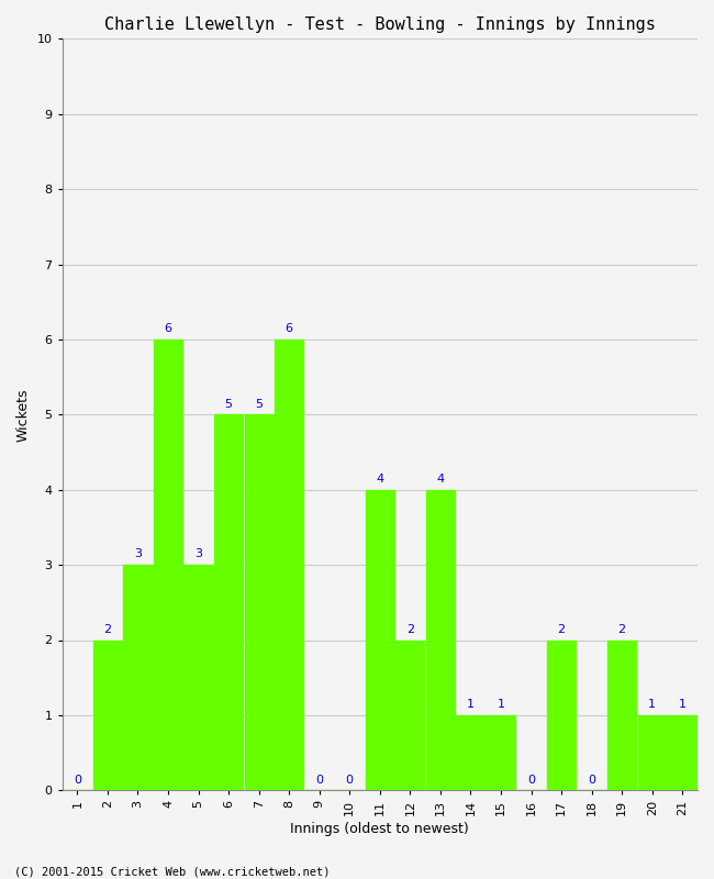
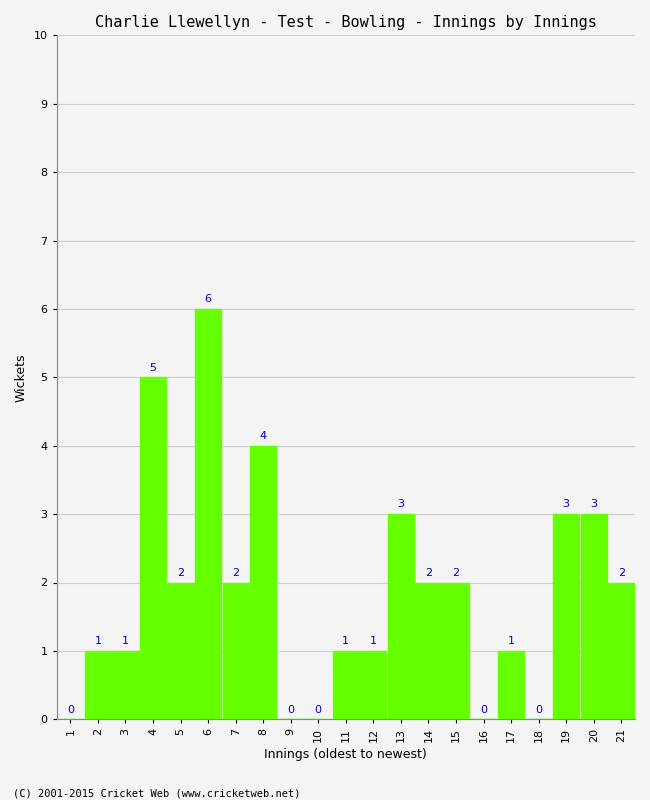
2: 2 -> 1
3: 3 -> 1
4: 6 -> 5
5: 3 -> 2
6: 5 -> 6
7: 5 -> 2
8: 6 -> 4
11: 4 -> 1
12: 2 -> 1
13: 4 -> 3
14: 1 -> 2
15: 1 -> 2
17: 2 -> 1
19: 2 -> 3
20: 1 -> 3
21: 1 -> 2
